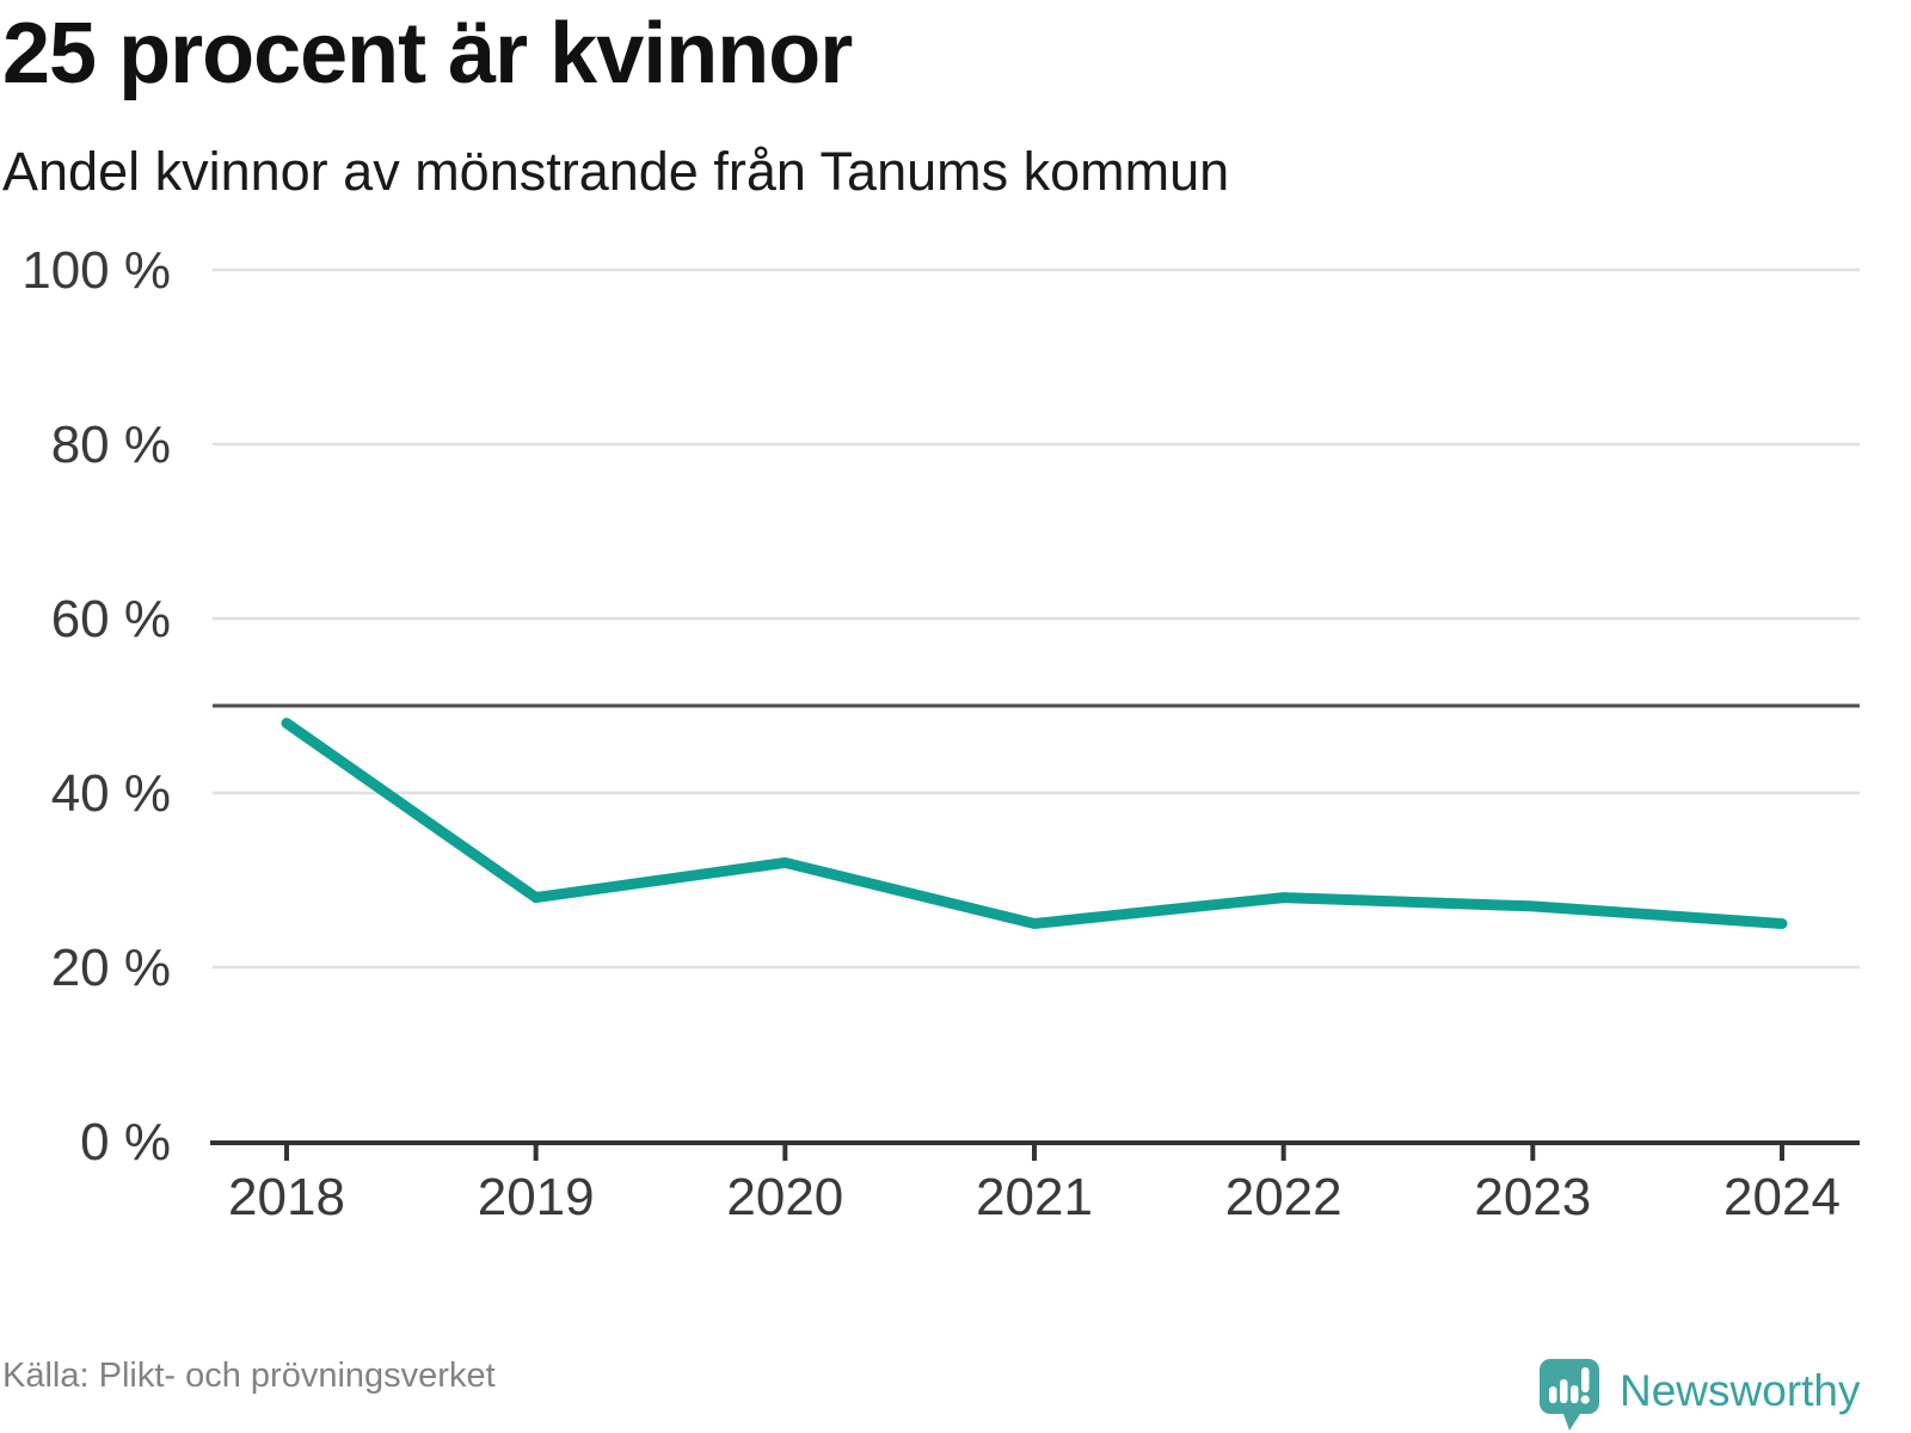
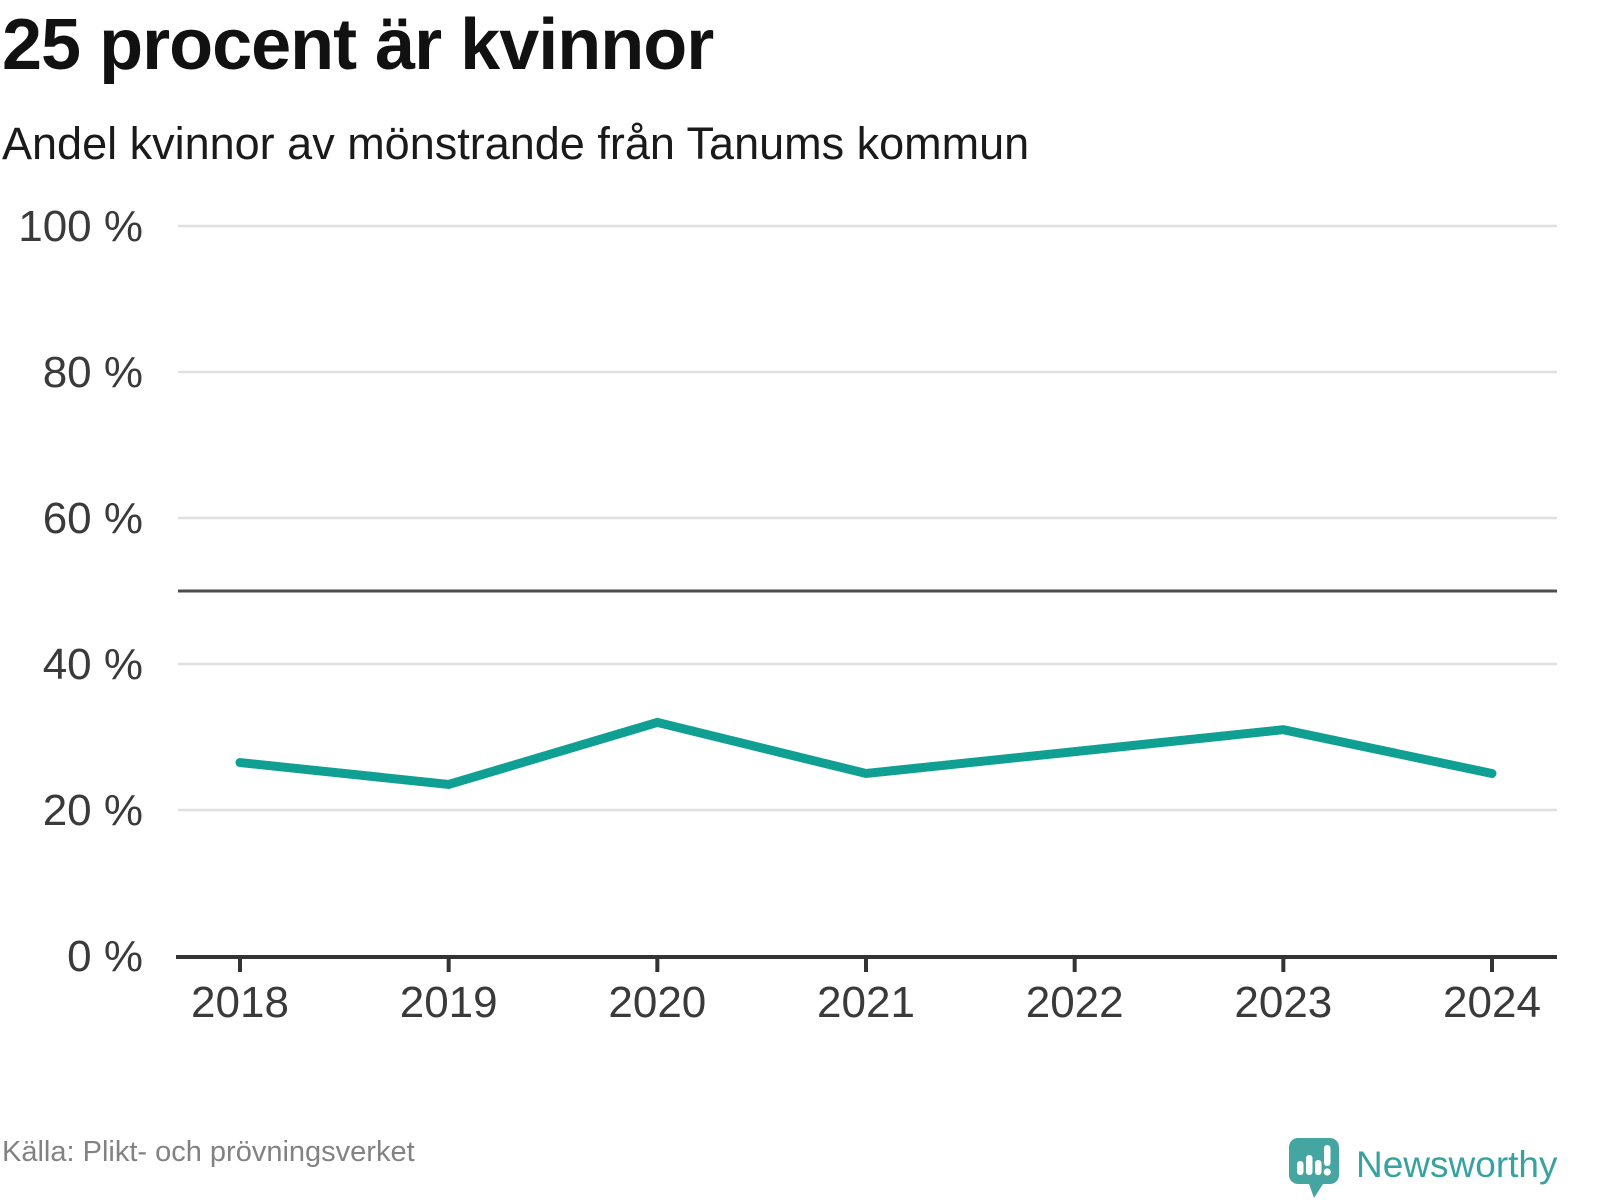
2018: 48% -> 26%
2019: 28% -> 24%
2023: 27% -> 31%
